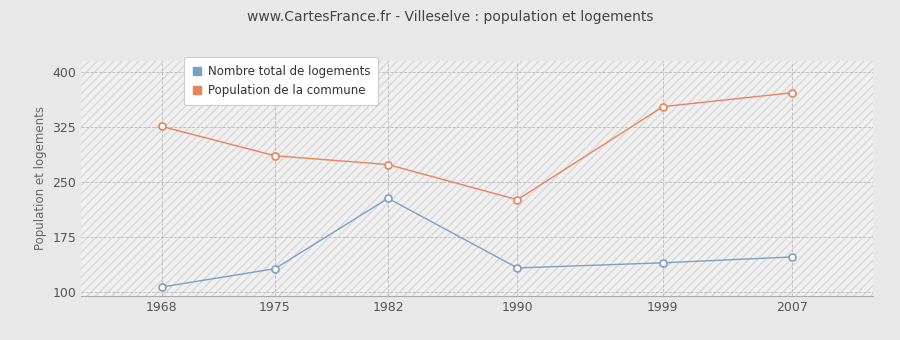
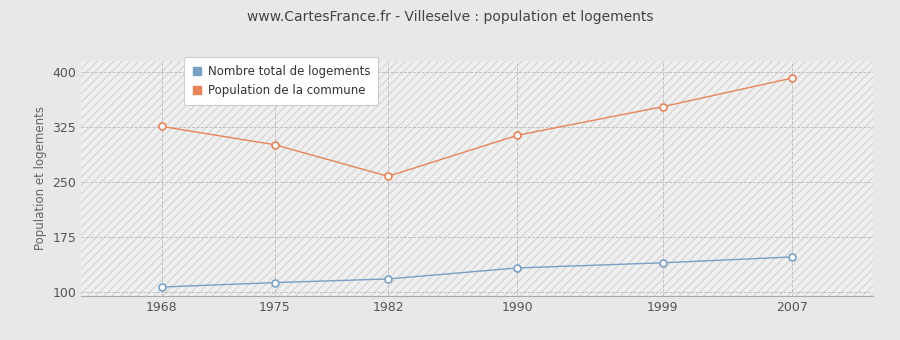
Nombre total de logements/1975: 132 -> 113
Population de la commune/1975: 286 -> 301
Nombre total de logements/1982: 228 -> 118
Population de la commune/1982: 274 -> 258
Population de la commune/1990: 226 -> 314
Population de la commune/2007: 372 -> 392
